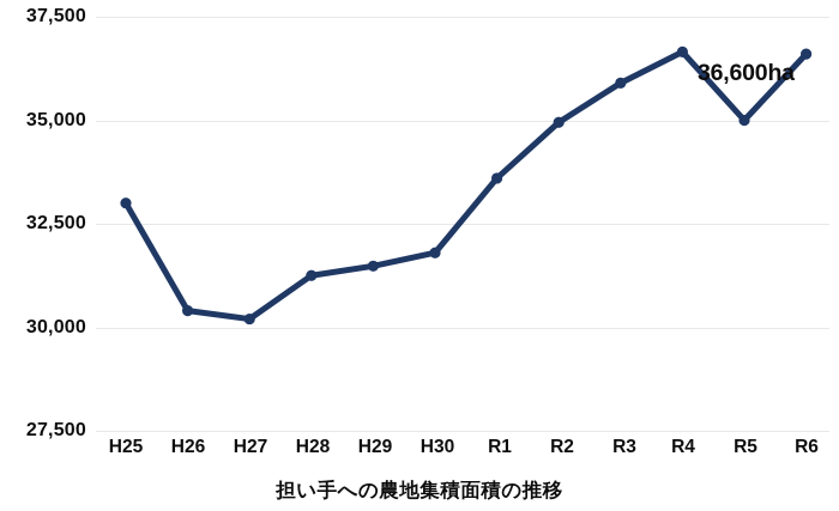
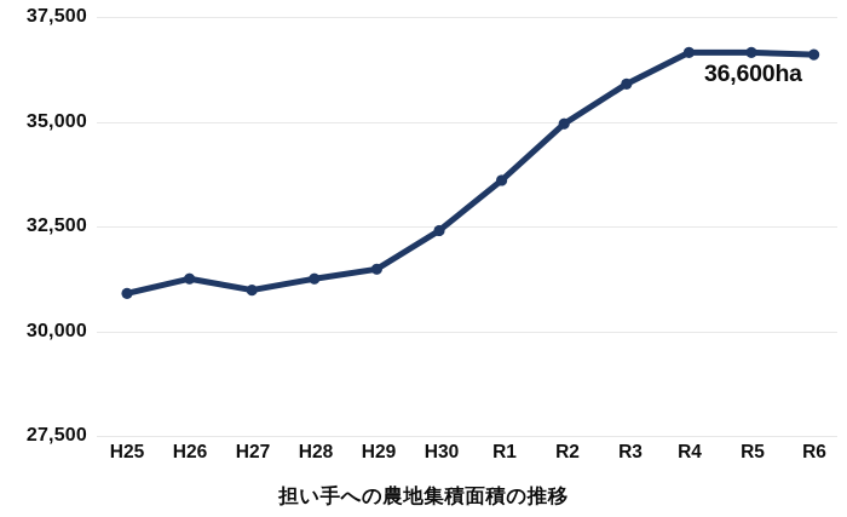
H25: 33000 -> 30900
H26: 30400 -> 31200
H27: 30200 -> 31000
H30: 31800 -> 32400
R5: 35000 -> 36600
